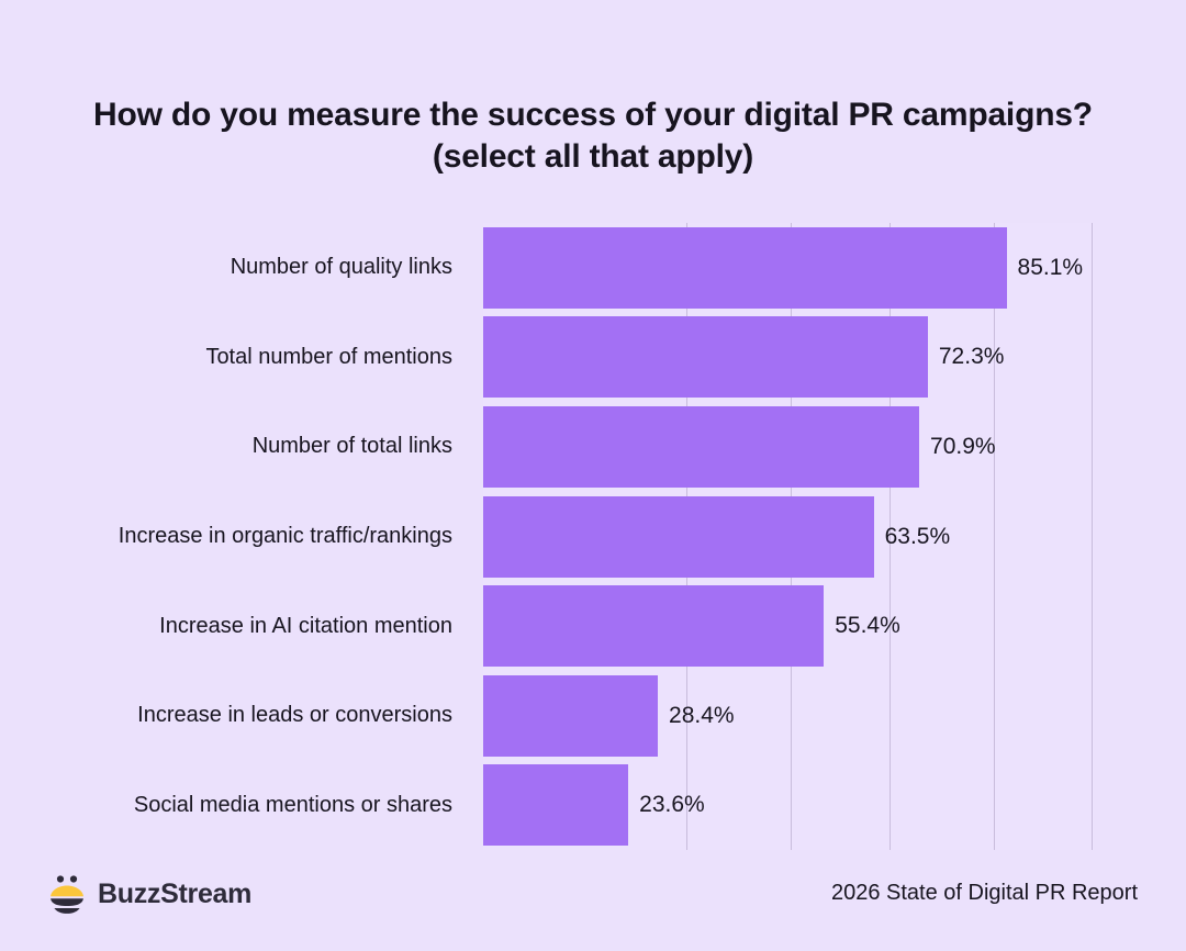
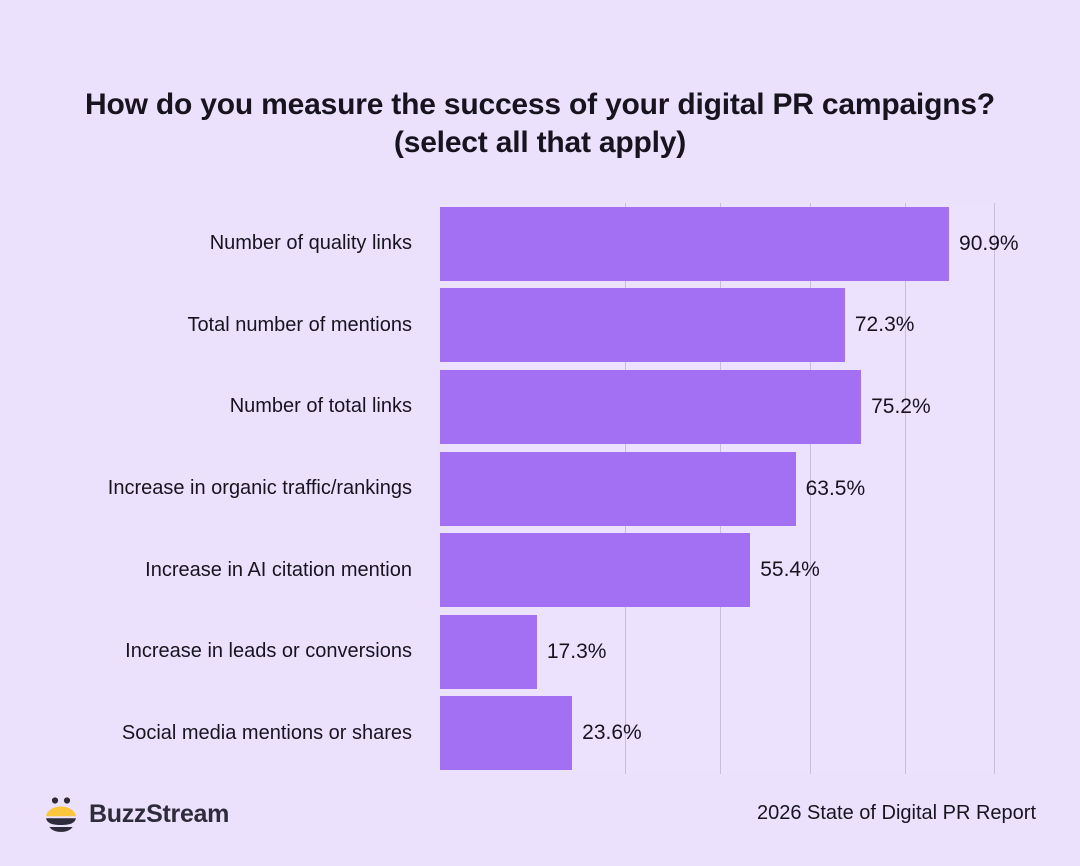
Number of quality links: 85.1% -> 90.9%
Number of total links: 70.9% -> 75.2%
Increase in leads or conversions: 28.4% -> 17.3%
